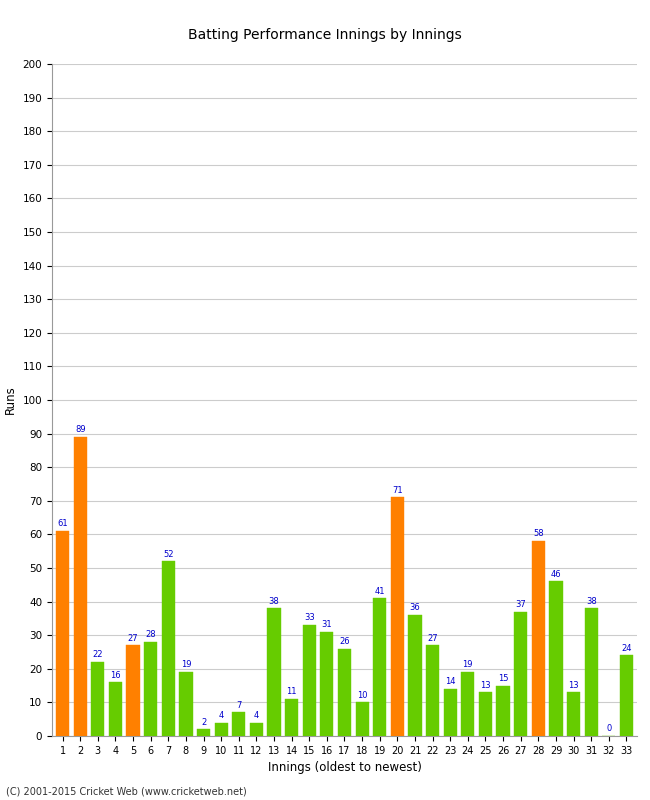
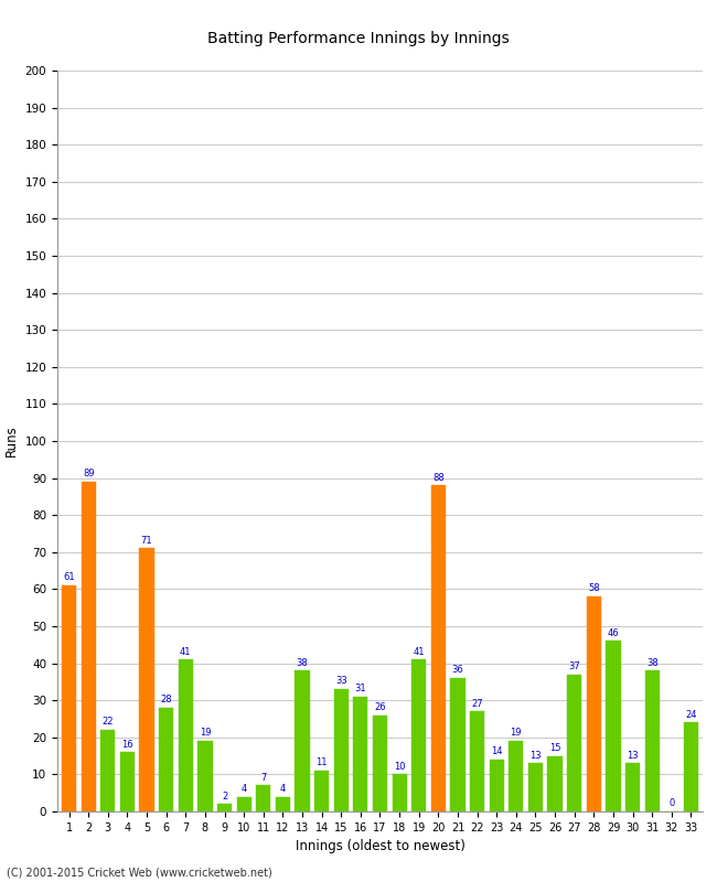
5: 27 -> 71
7: 52 -> 41
20: 71 -> 88
